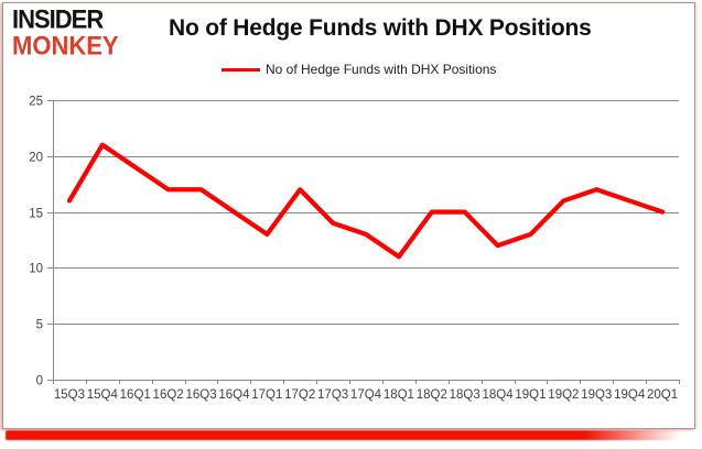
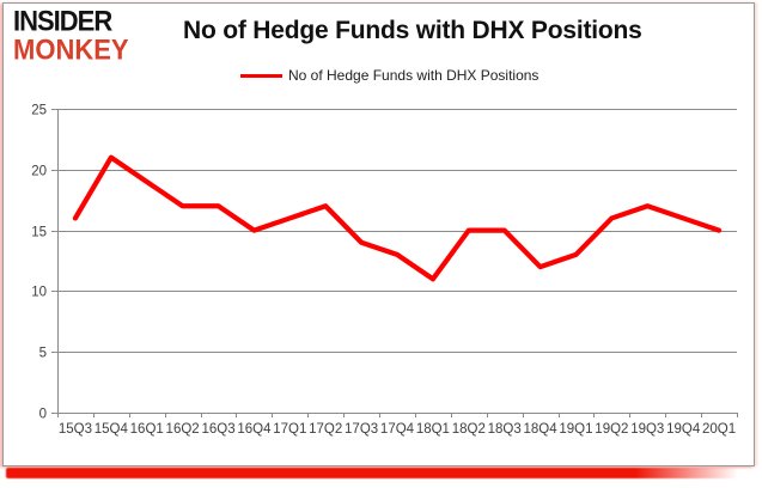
17Q1: 13 -> 16
